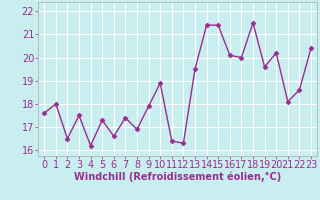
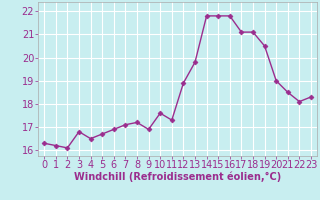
0: 17.6 -> 16.3
1: 18.0 -> 16.2
2: 16.5 -> 16.1
3: 17.5 -> 16.8
4: 16.2 -> 16.5
5: 17.3 -> 16.7
6: 16.6 -> 16.9
7: 17.4 -> 17.1
8: 16.9 -> 17.2
9: 17.9 -> 16.9
10: 18.9 -> 17.6
11: 16.4 -> 17.3
12: 16.3 -> 18.9
13: 19.5 -> 19.8
14: 21.4 -> 21.8
15: 21.4 -> 21.8
16: 20.1 -> 21.8
17: 20.0 -> 21.1
18: 21.5 -> 21.1
19: 19.6 -> 20.5
20: 20.2 -> 19.0
21: 18.1 -> 18.5
22: 18.6 -> 18.1
23: 20.4 -> 18.3
